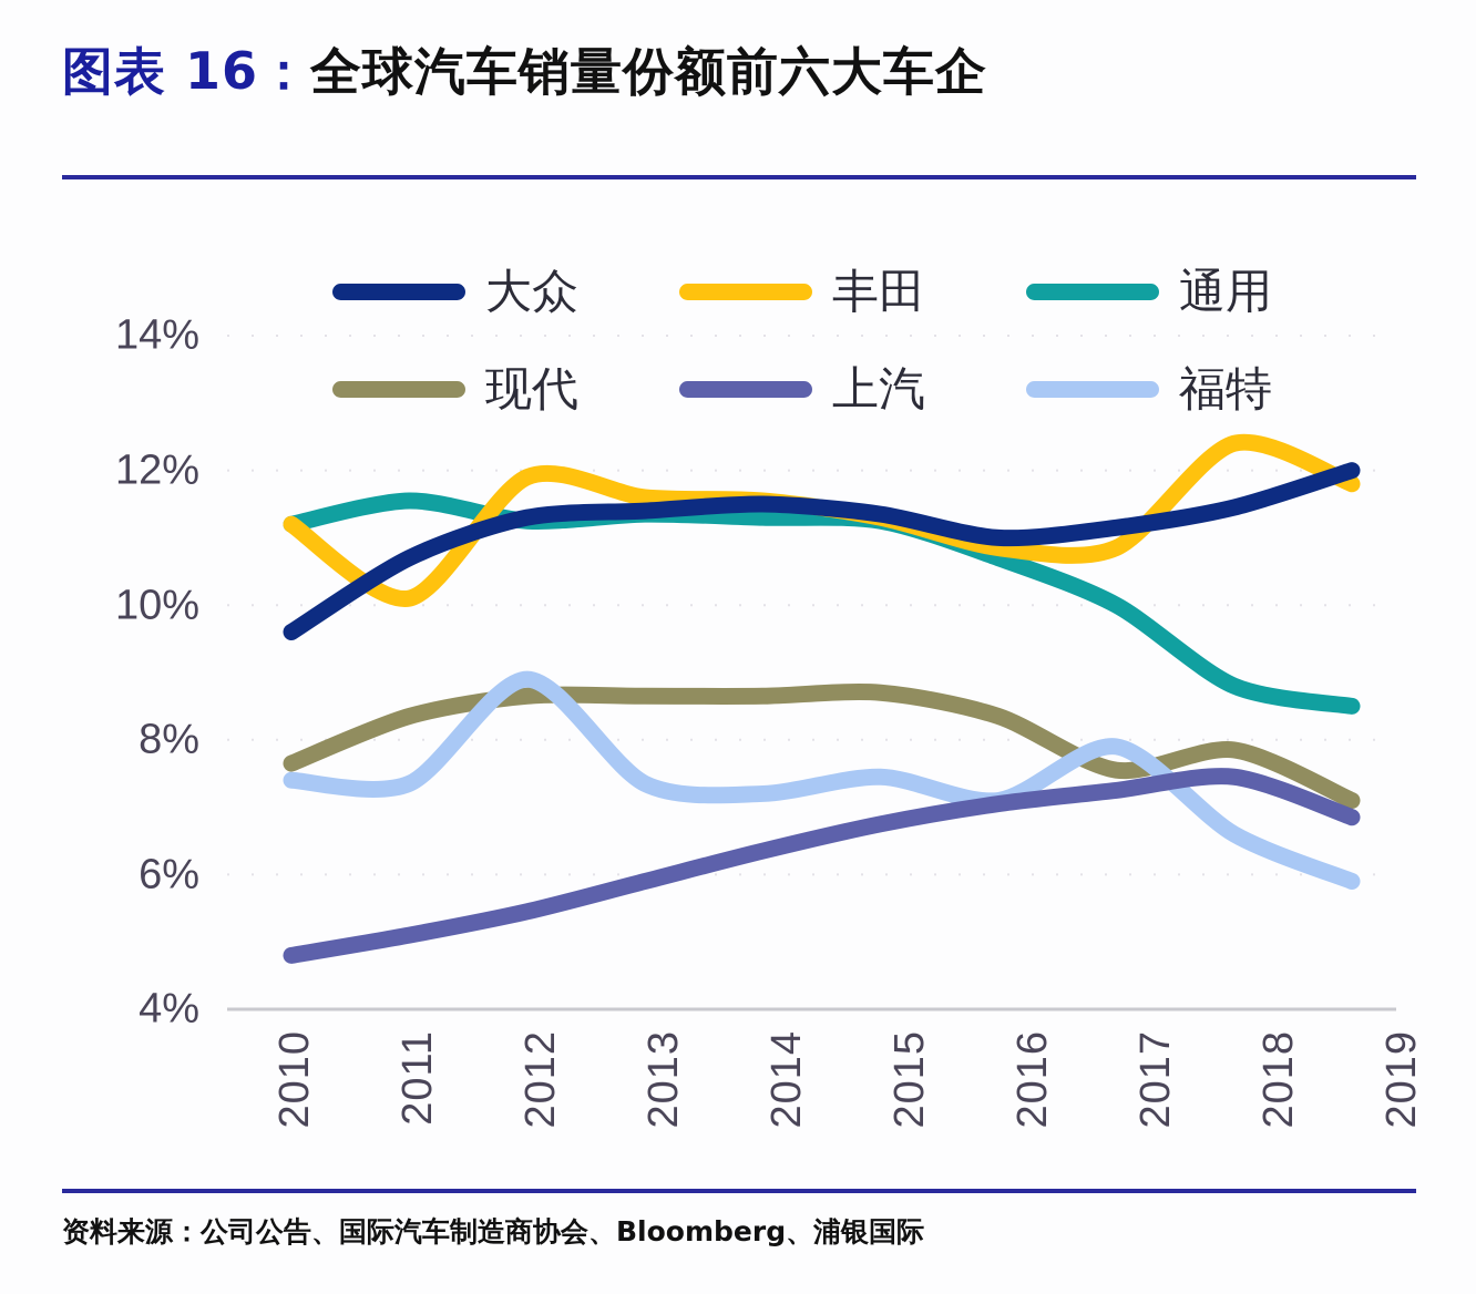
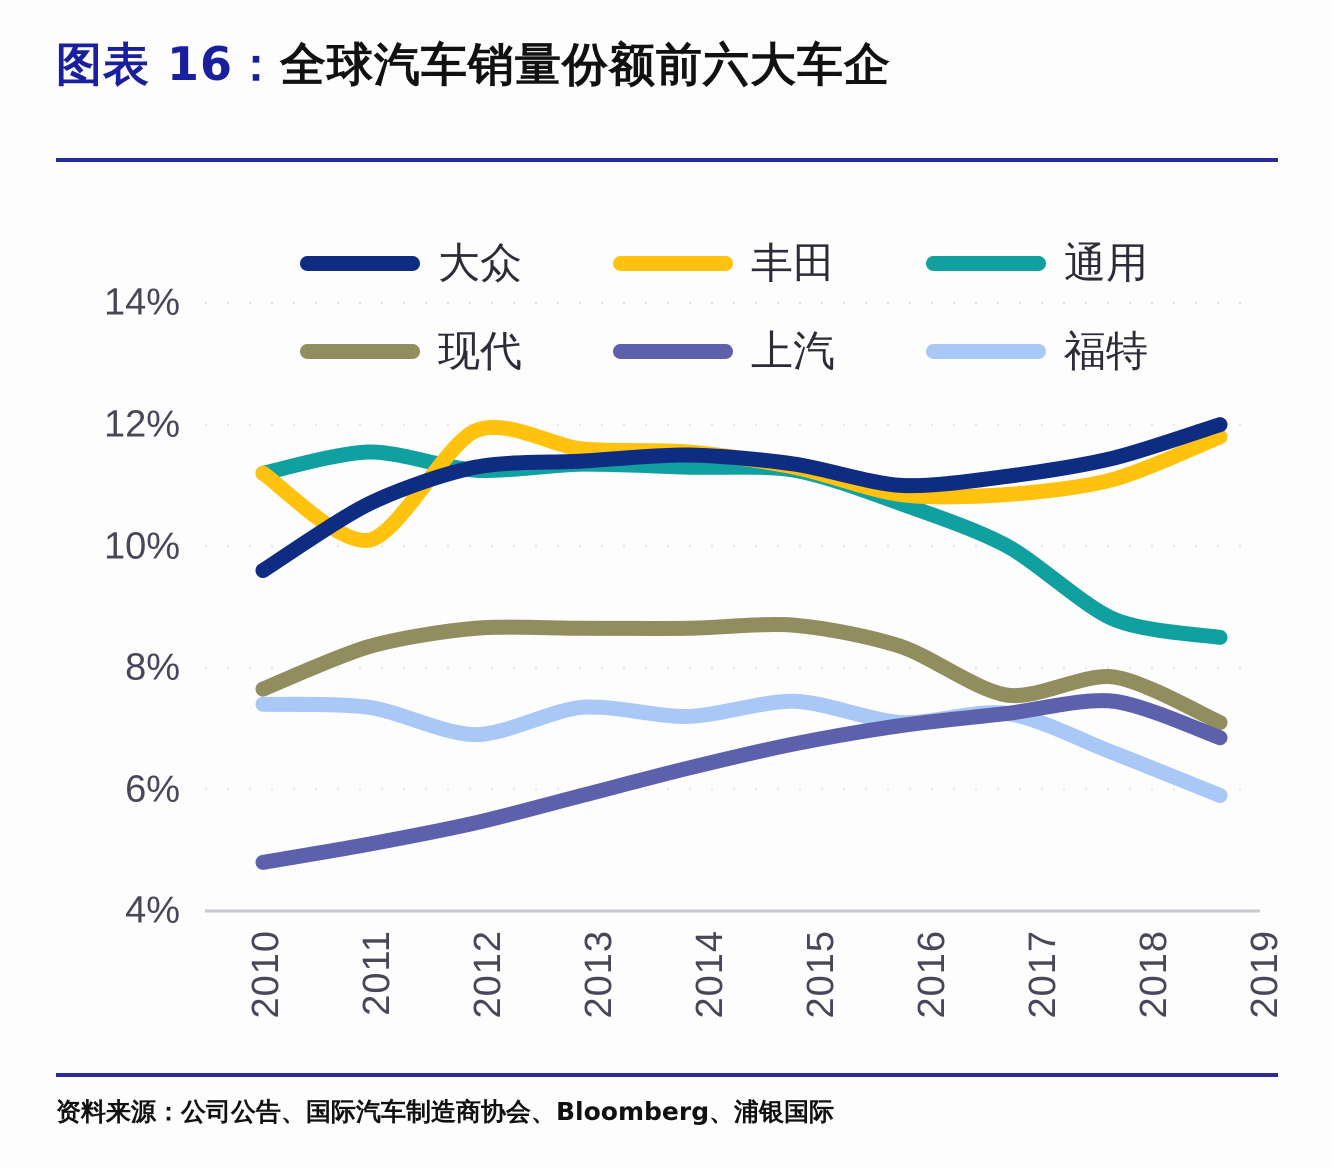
福特/2012: 8.9% -> 6.9%
福特/2017: 7.9% -> 7.2%
丰田/2018: 12.4% -> 11.1%
